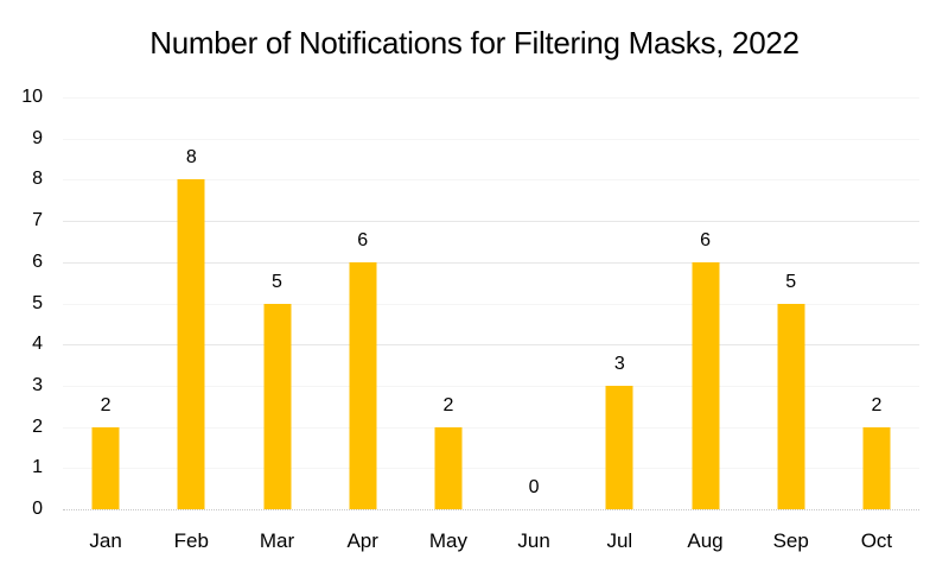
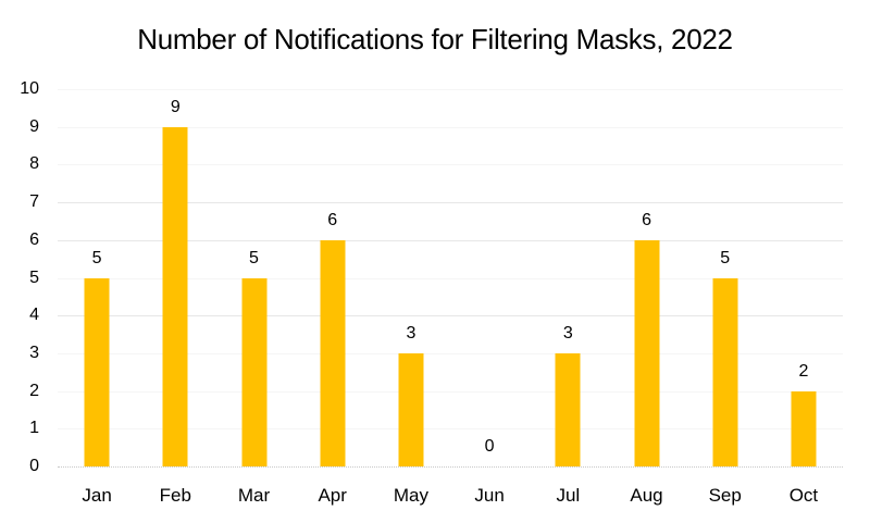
Jan: 2 -> 5
Feb: 8 -> 9
May: 2 -> 3
